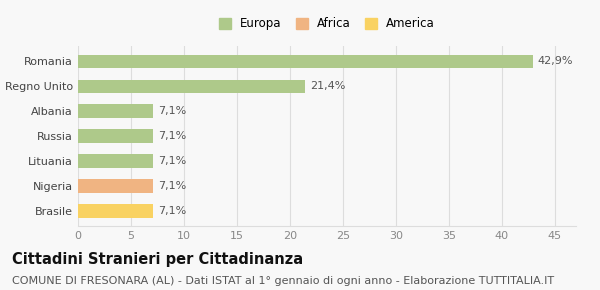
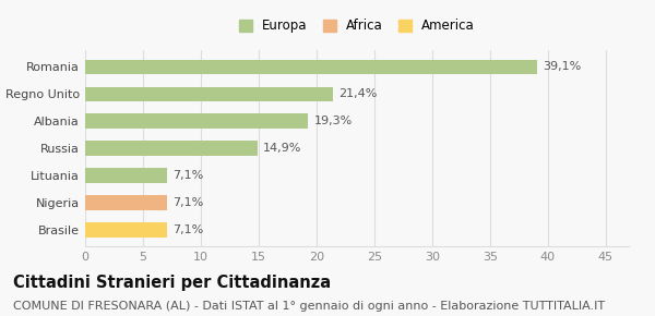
Romania: 42,9% -> 39,1%
Albania: 7,1% -> 19,3%
Russia: 7,1% -> 14,9%
